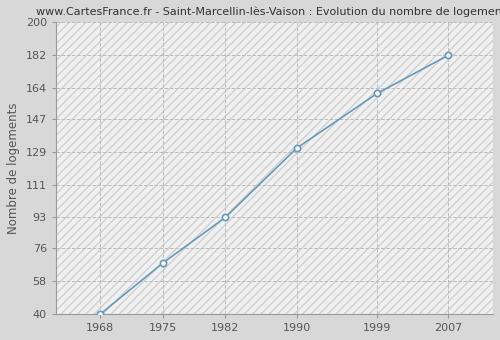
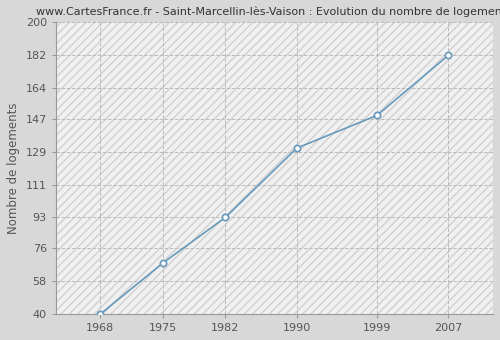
1999: 161 -> 149
